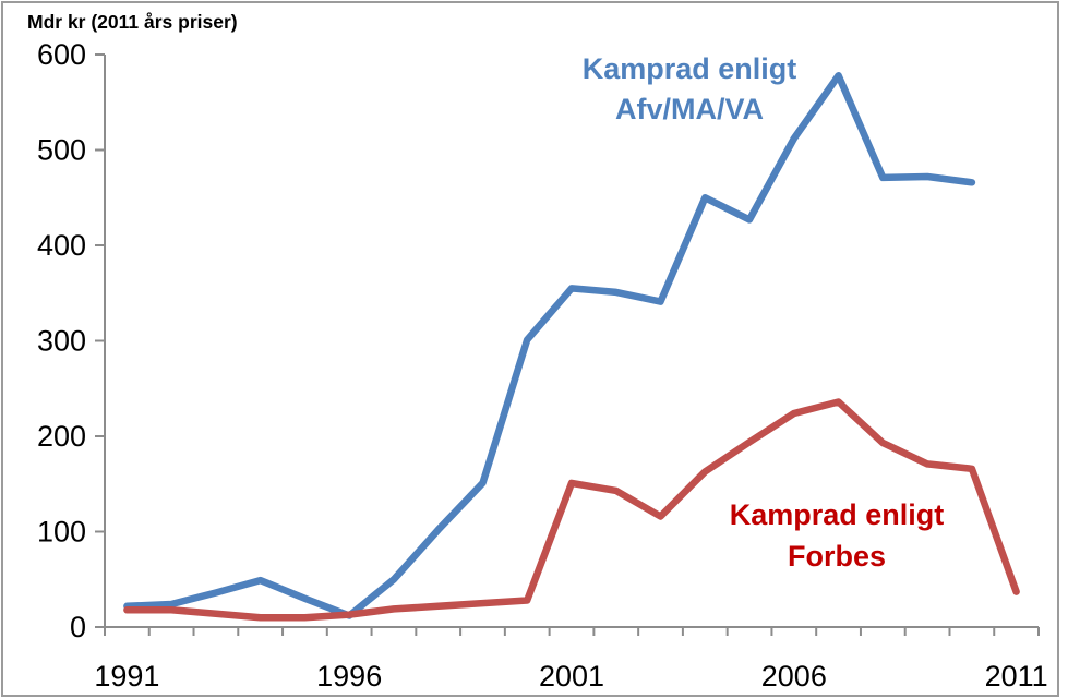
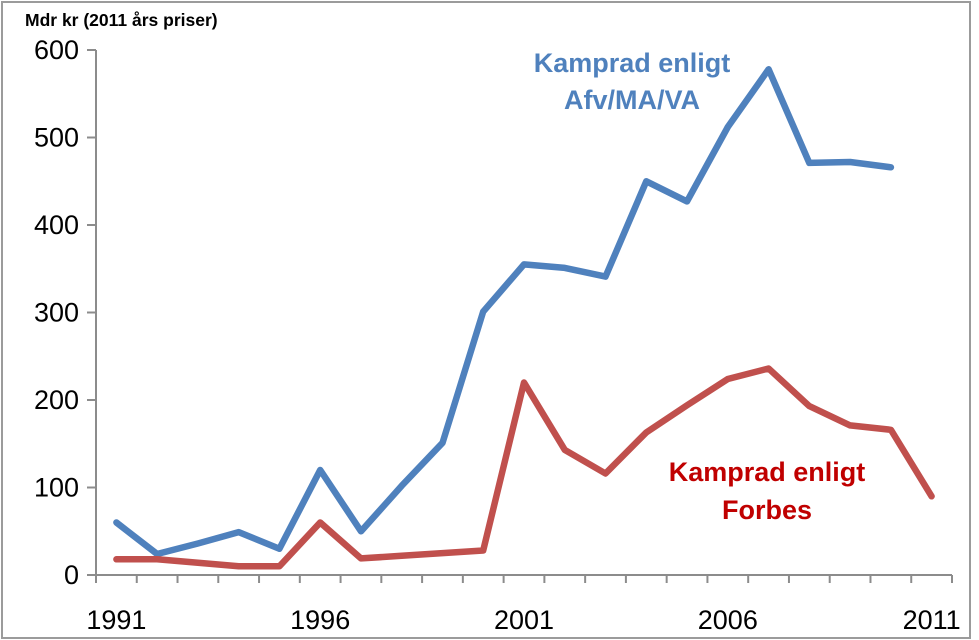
Kamprad enligt Afv/MA/VA/1991: 20 -> 60
Kamprad enligt Afv/MA/VA/1996: 10 -> 120
Kamprad enligt Forbes/1996: 10 -> 60
Kamprad enligt Forbes/2001: 150 -> 220
Kamprad enligt Forbes/2011: 40 -> 90
